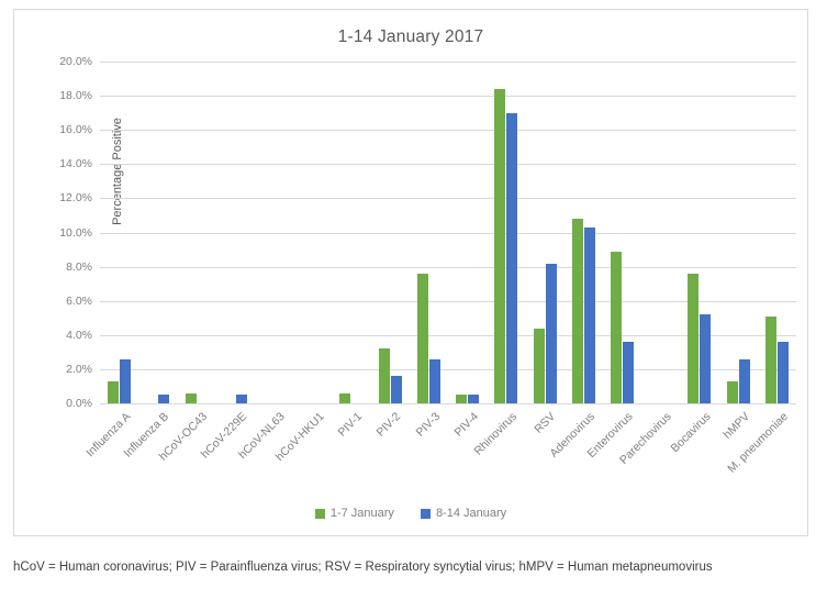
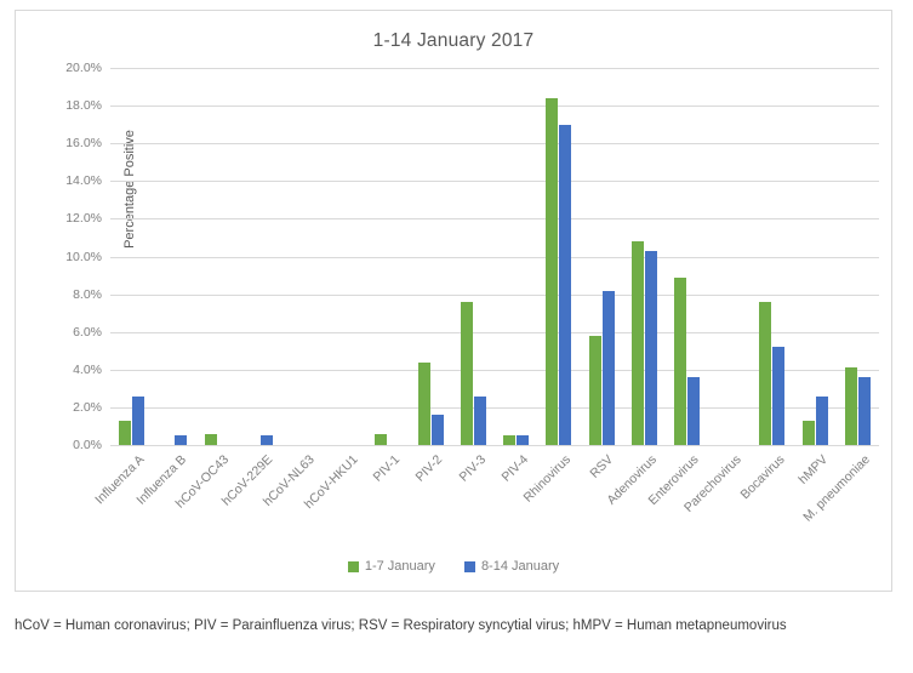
1-7 January/PIV-2: 3.2% -> 4.4%
1-7 January/RSV: 4.4% -> 5.8%
1-7 January/M. pneumoniae: 5.1% -> 4.1%
